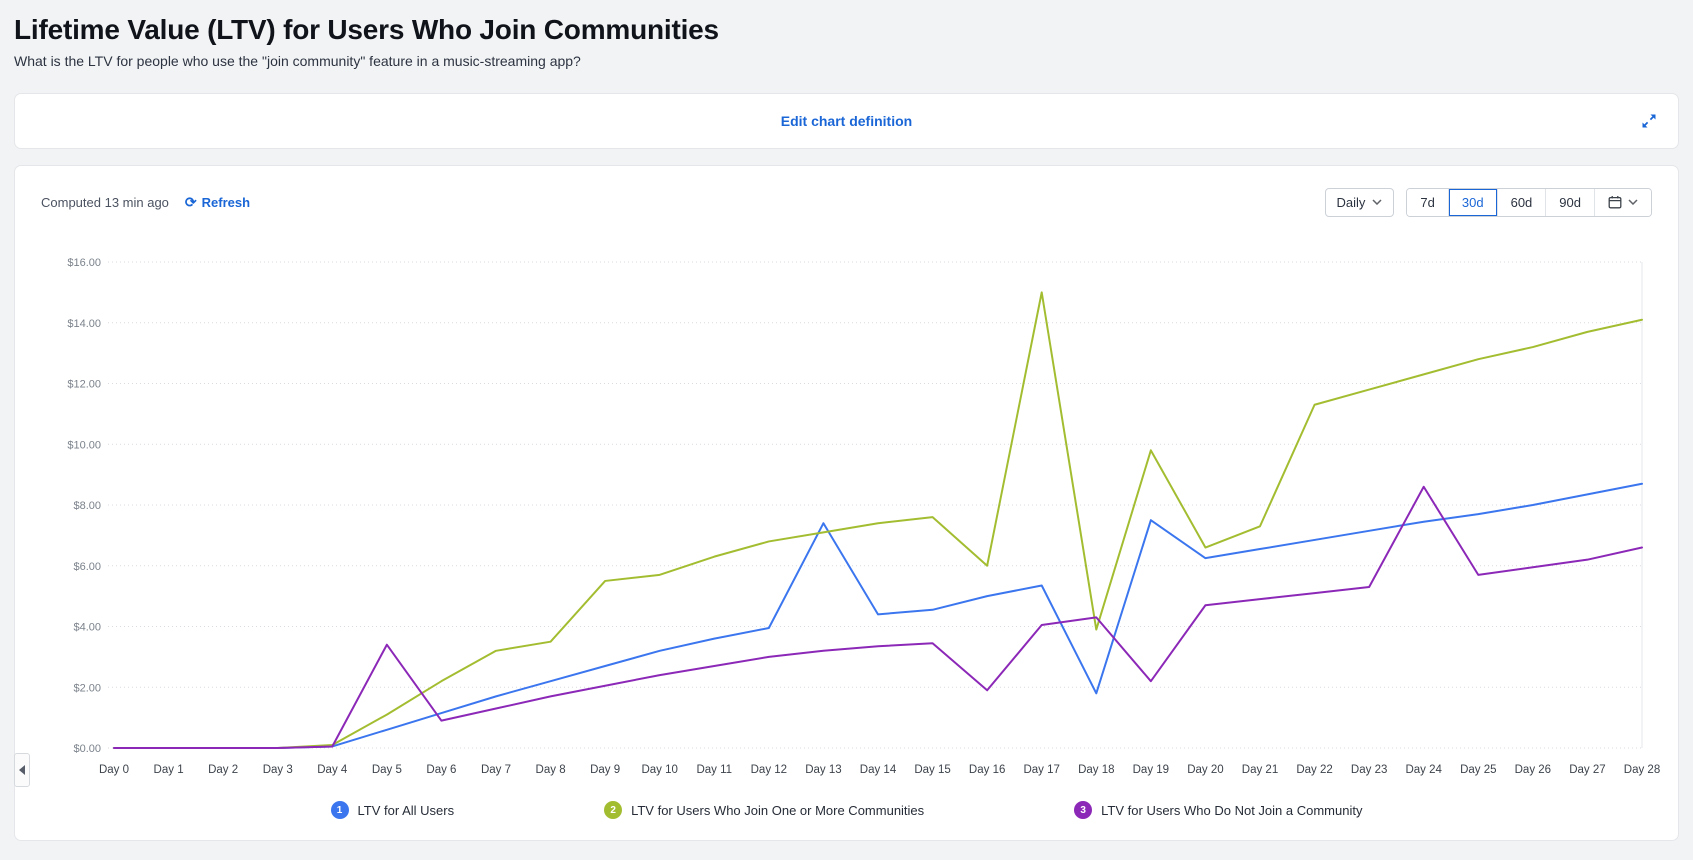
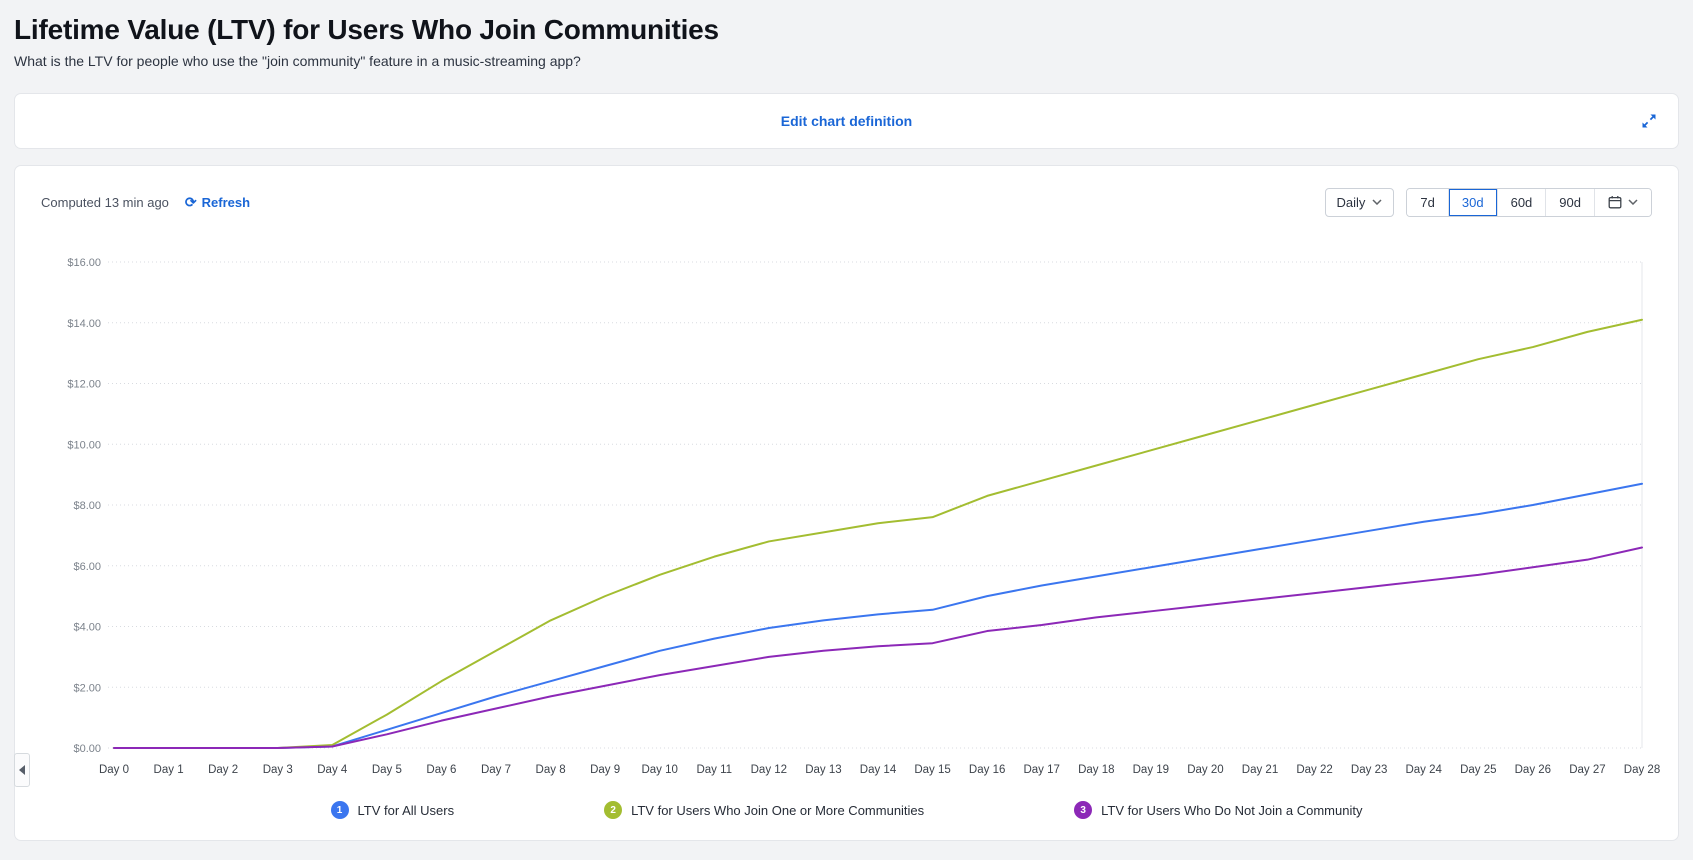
LTV for Users Who Do Not Join a Community/Day 5: $3.4 -> $0.5
LTV for Users Who Join One or More Communities/Day 8: $3.5 -> $4.2
LTV for Users Who Join One or More Communities/Day 9: $5.5 -> $5.0
LTV for All Users/Day 13: $7.4 -> $4.2
LTV for Users Who Join One or More Communities/Day 16: $6.0 -> $8.3
LTV for Users Who Do Not Join a Community/Day 16: $1.9 -> $3.9
LTV for Users Who Join One or More Communities/Day 17: $15.0 -> $8.8
LTV for All Users/Day 18: $1.8 -> $5.7
LTV for Users Who Join One or More Communities/Day 18: $3.9 -> $9.3
LTV for All Users/Day 19: $7.5 -> $6.0
LTV for Users Who Do Not Join a Community/Day 19: $2.2 -> $4.5
LTV for Users Who Join One or More Communities/Day 20: $6.6 -> $10.3
LTV for Users Who Join One or More Communities/Day 21: $7.3 -> $10.8
LTV for Users Who Do Not Join a Community/Day 24: $8.6 -> $5.5
